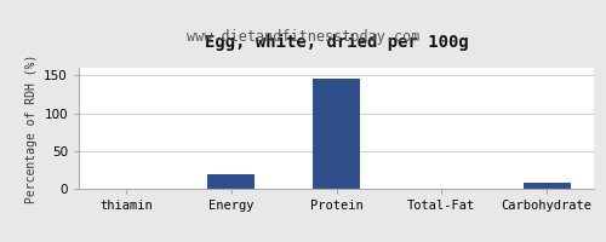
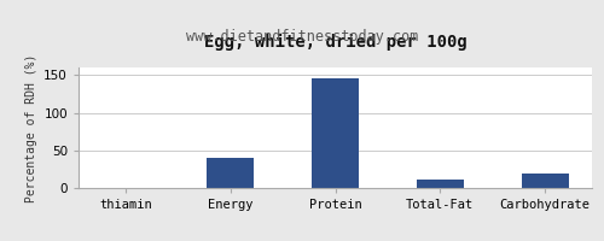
Energy: 20 -> 40
Total-Fat: 0 -> 12
Carbohydrate: 8 -> 20
